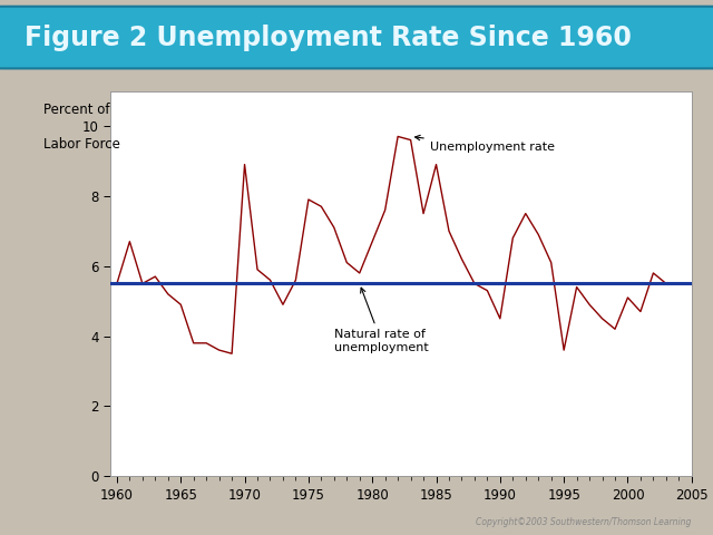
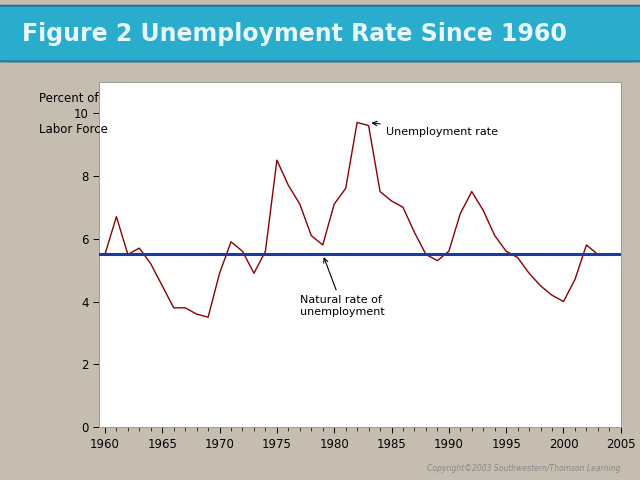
1965: 4.9 -> 4.5
1970: 8.9 -> 4.9
1975: 7.9 -> 8.5
1980: 6.7 -> 7.1
1985: 8.9 -> 7.2
1990: 4.5 -> 5.6
1995: 3.6 -> 5.6
2000: 5.1 -> 4.0
